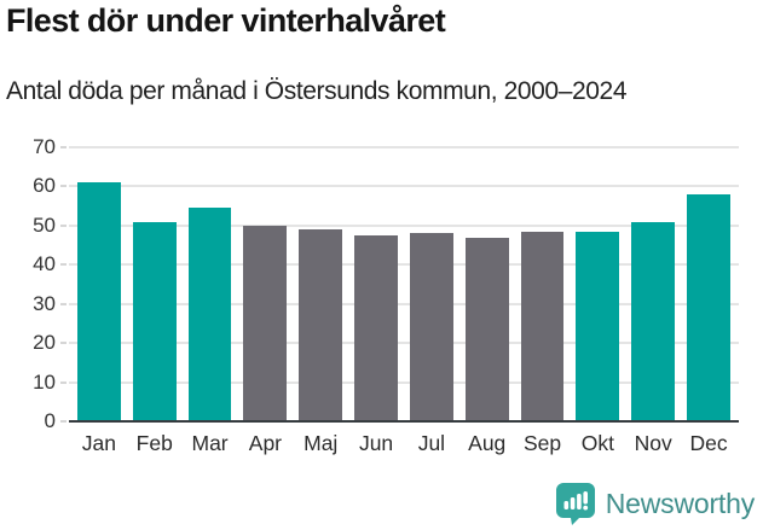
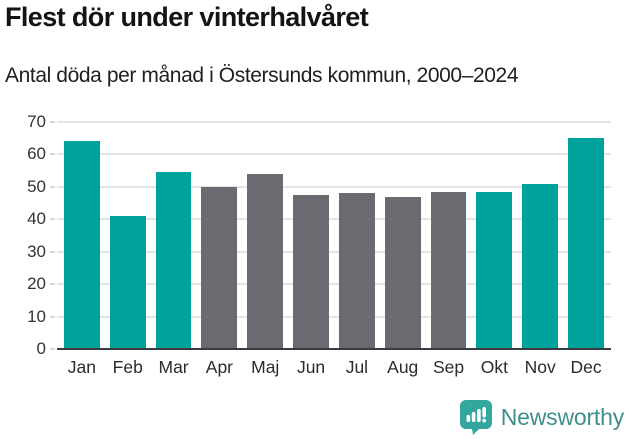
Jan: 61 -> 64
Feb: 51 -> 41
Maj: 49 -> 54
Dec: 58 -> 65
